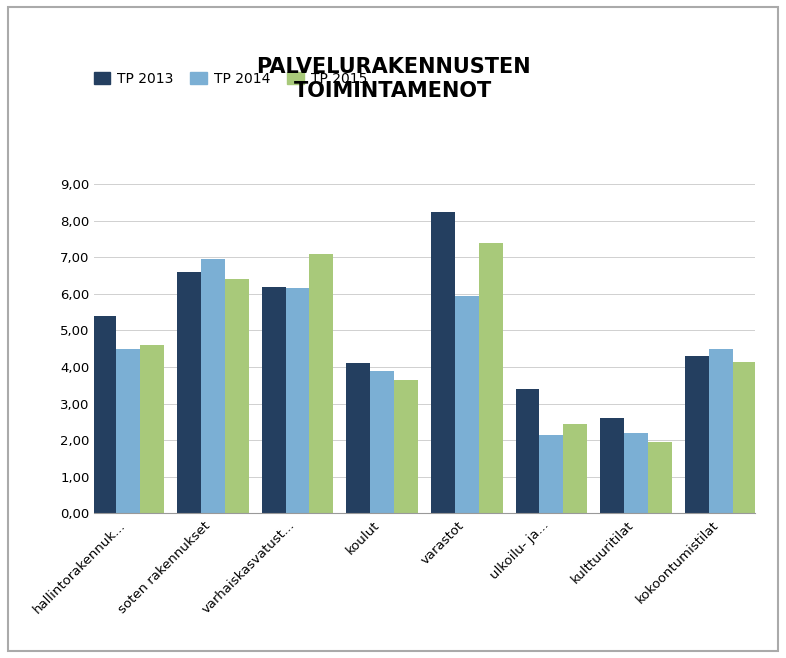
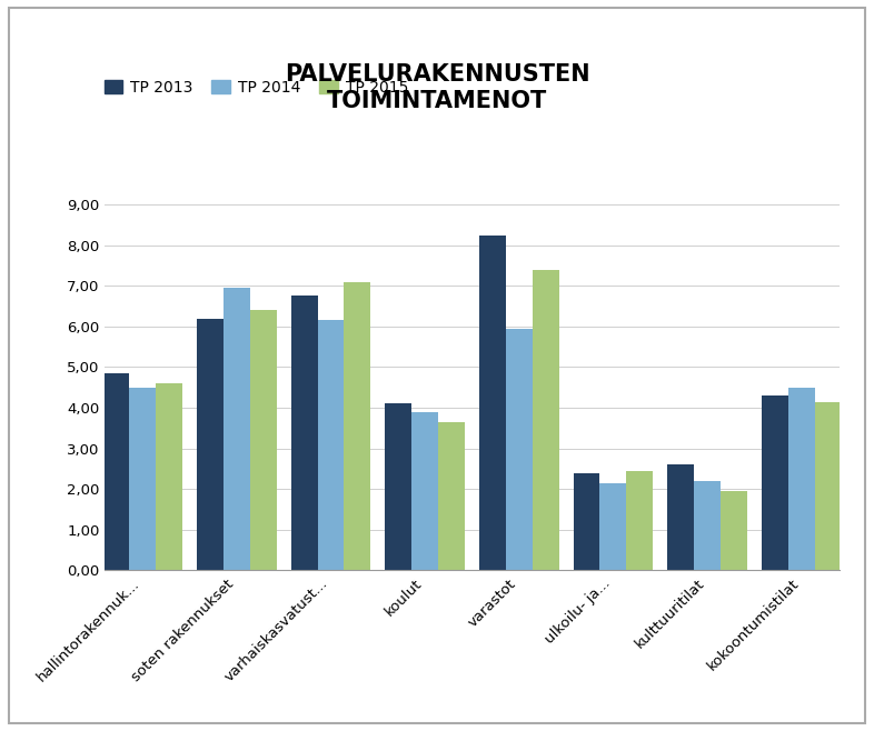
TP 2013/hallintorakennuk...: 5,40 -> 4,85
TP 2013/soten rakennukset: 6,60 -> 6,20
TP 2013/varhaiskasvatust...: 6,20 -> 6,75
TP 2013/ulkoilu- ja...: 3,40 -> 2,40
